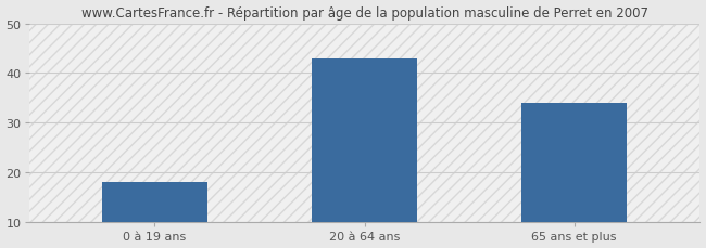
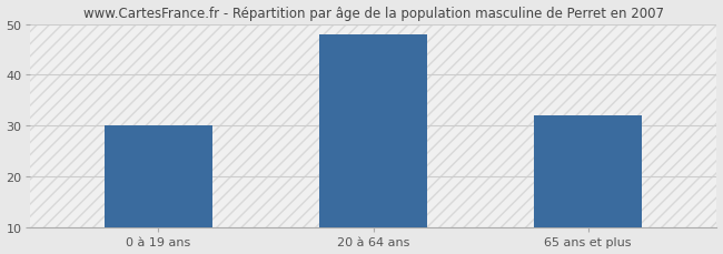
0 à 19 ans: 18 -> 30
20 à 64 ans: 43 -> 48
65 ans et plus: 34 -> 32
